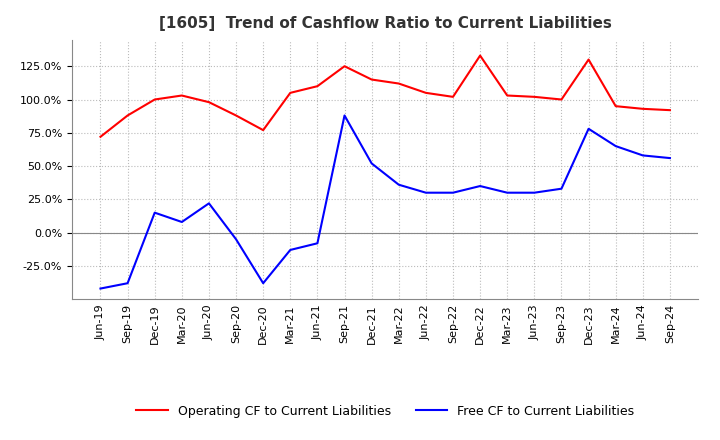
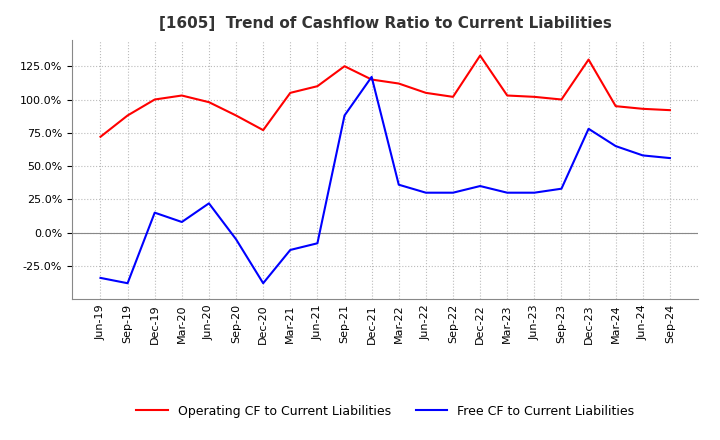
Free CF to Current Liabilities/Jun-19: -42% -> -34%
Free CF to Current Liabilities/Dec-21: 52% -> 117%
